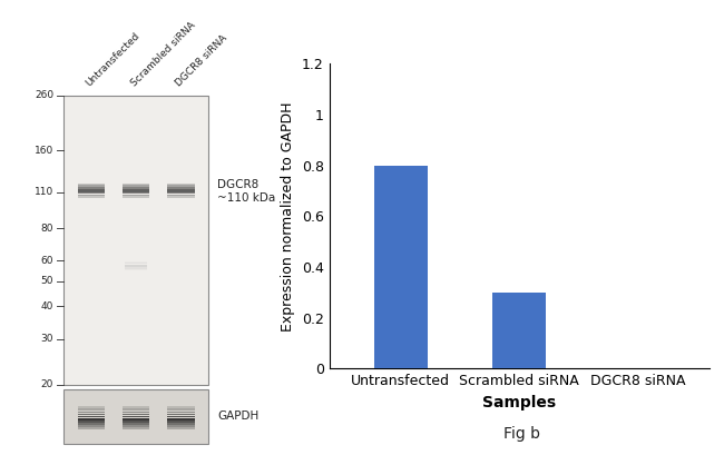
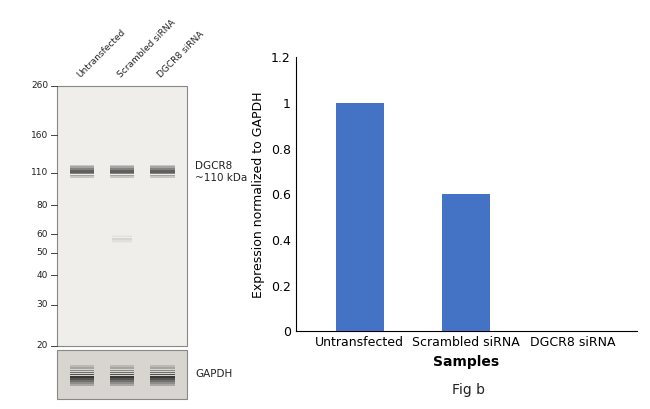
Untransfected: 0.8 -> 1.0
Scrambled siRNA: 0.3 -> 0.6
